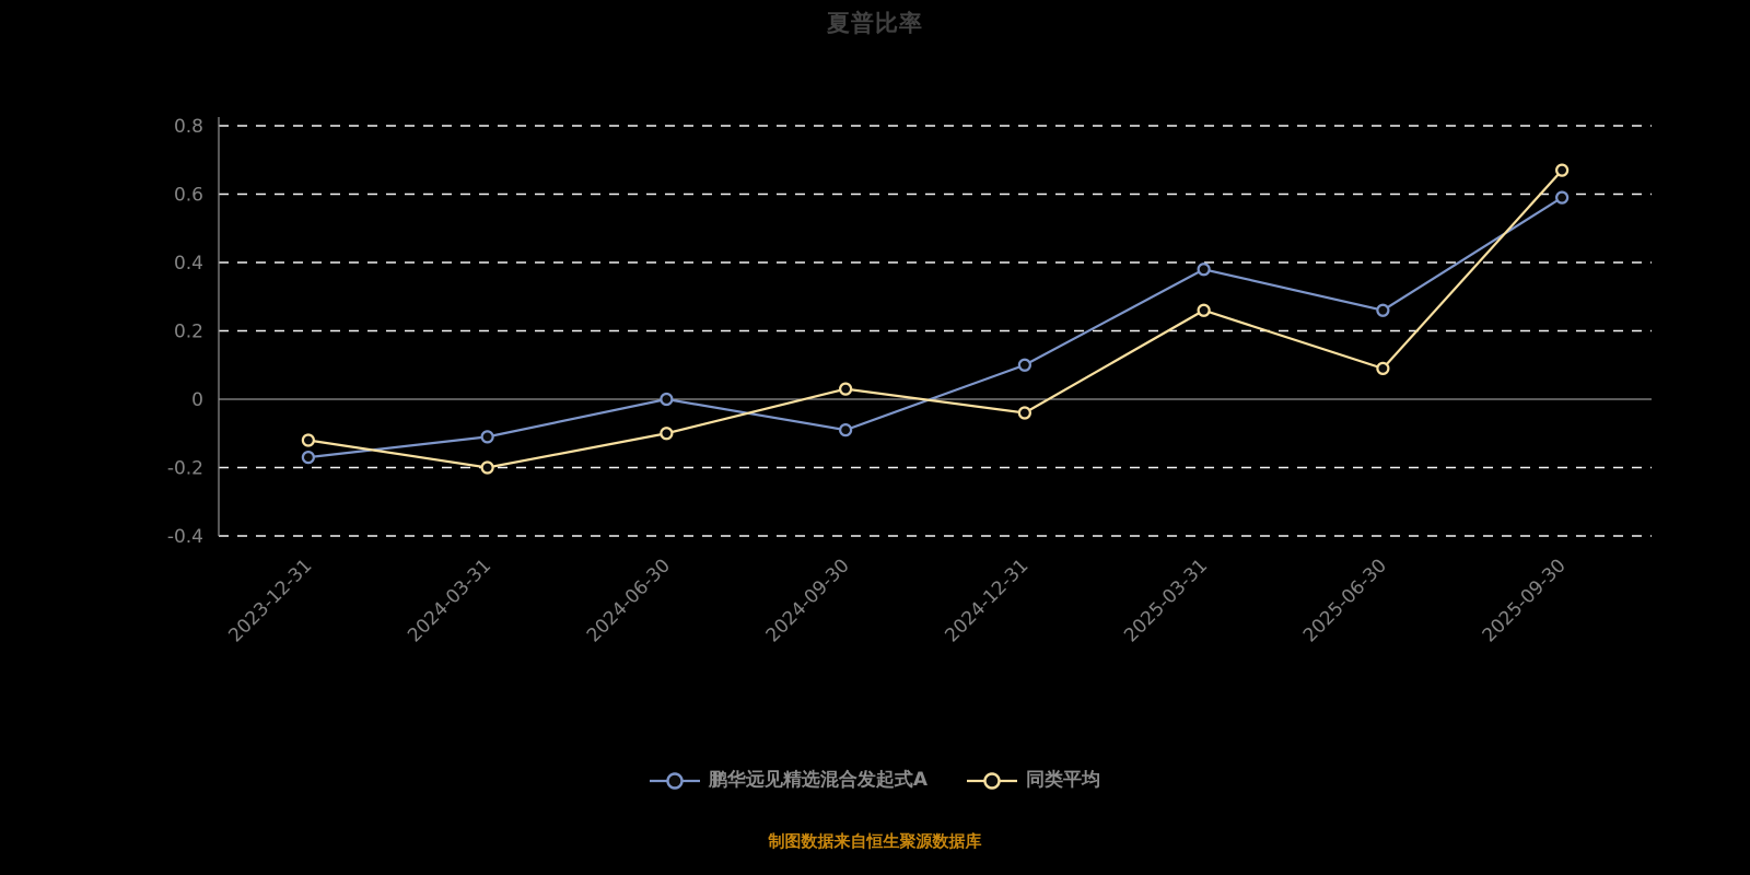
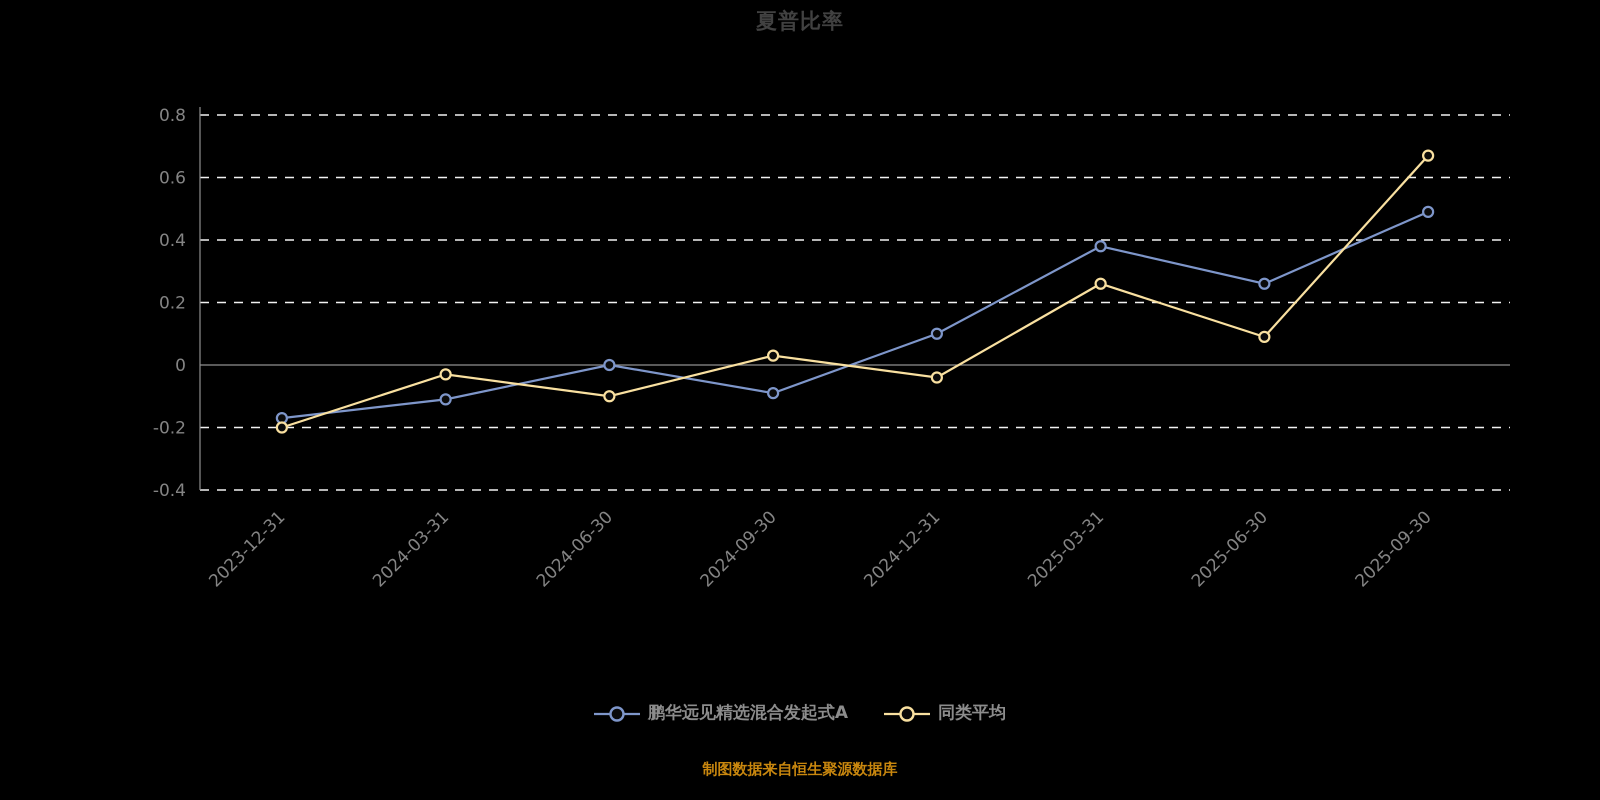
同类平均/2023-12-31: -0.12 -> -0.20
同类平均/2024-03-31: -0.20 -> -0.03
鹏华远见精选混合发起式A/2025-09-30: 0.59 -> 0.49
